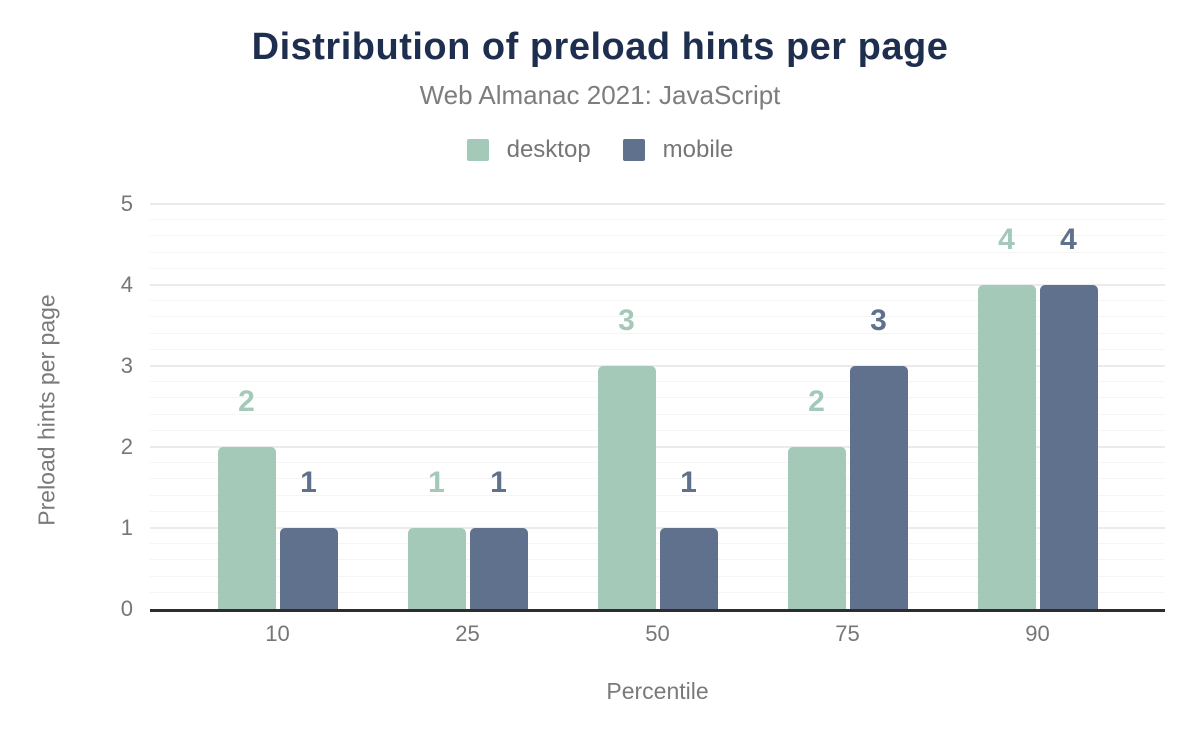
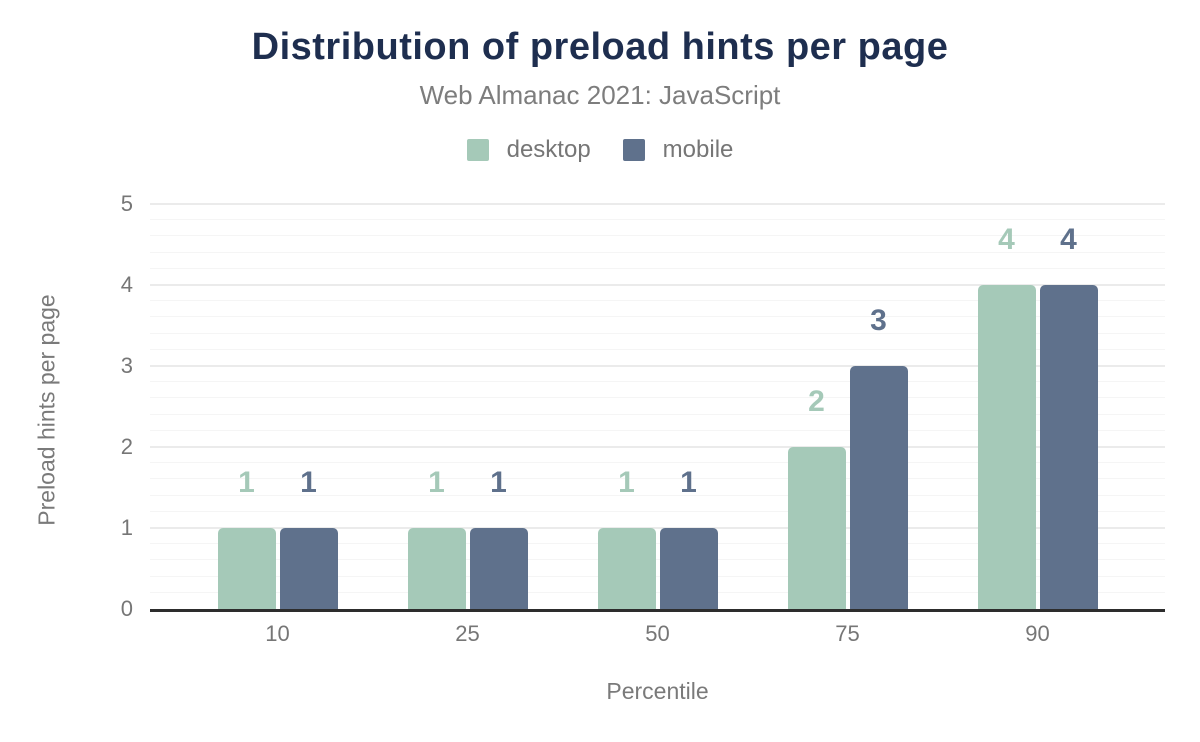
desktop/10: 2 -> 1
desktop/50: 3 -> 1
